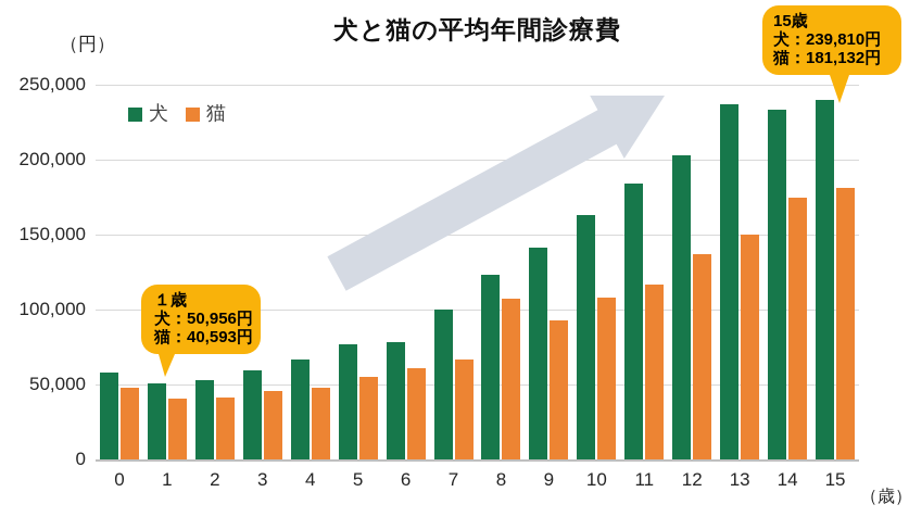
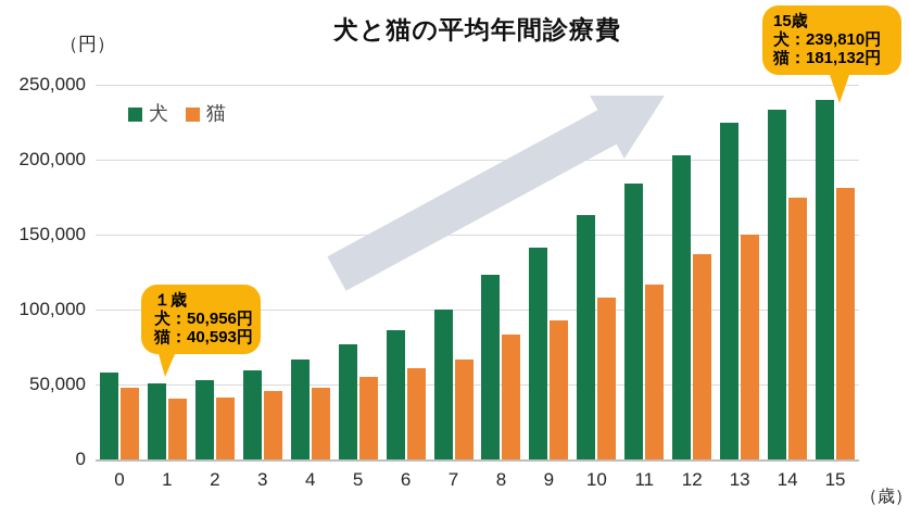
犬/6: 78000 -> 86000
猫/8: 107000 -> 83000
犬/13: 237000 -> 225000
